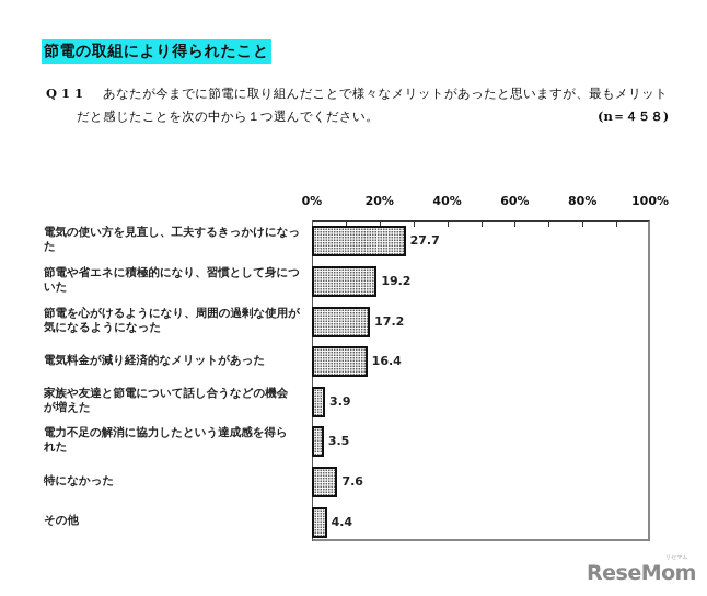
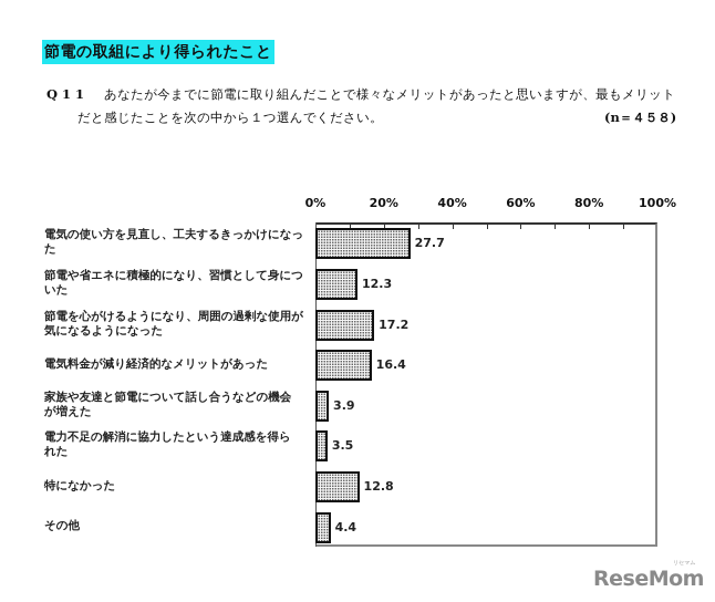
節電や省エネに積極的になり、習慣として身についた: 19.2 -> 12.3
特になかった: 7.6 -> 12.8
